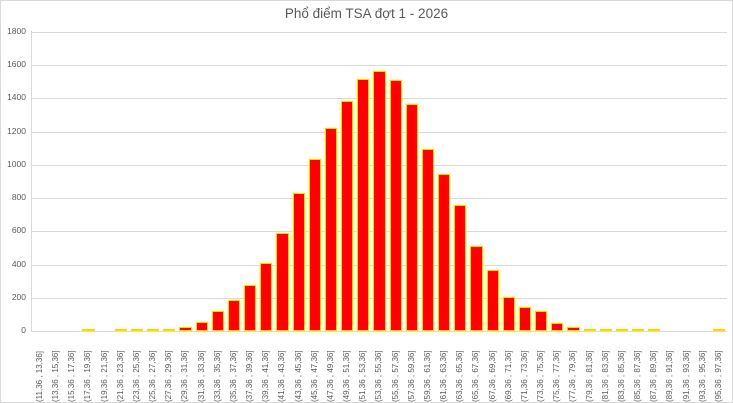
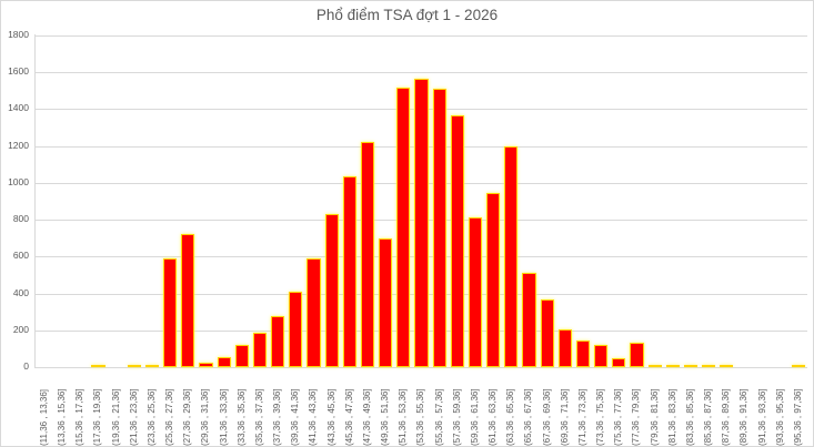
(25,36 , 27,36]: 10 -> 590
(27,36 , 29,36]: 10 -> 720
(49,36 , 51,36]: 1380 -> 700
(59,36 , 61,36]: 1100 -> 810
(63,36 , 65,36]: 760 -> 1200
(77,36 , 79,36]: 20 -> 130
